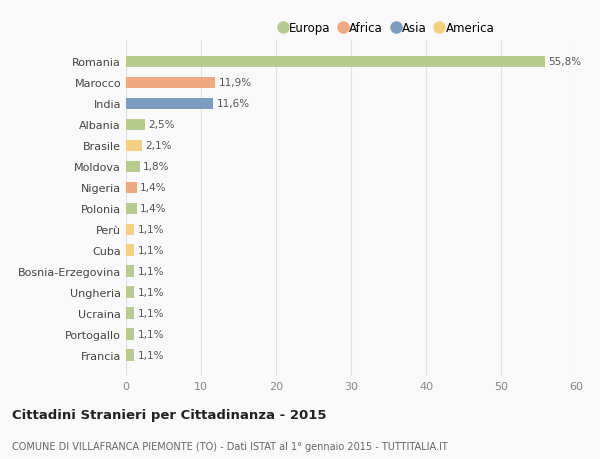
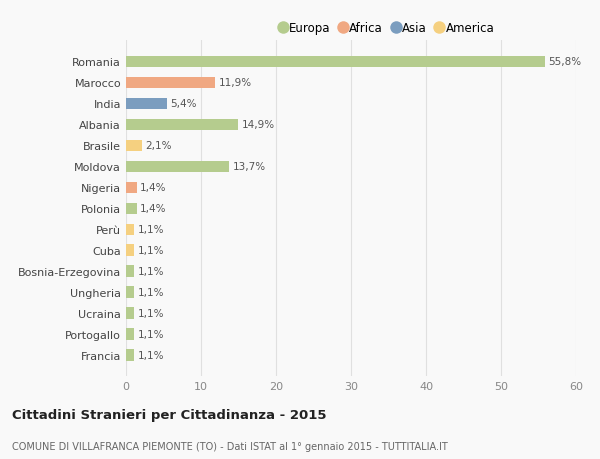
India: 11,6% -> 5,4%
Albania: 2,5% -> 14,9%
Moldova: 1,8% -> 13,7%
